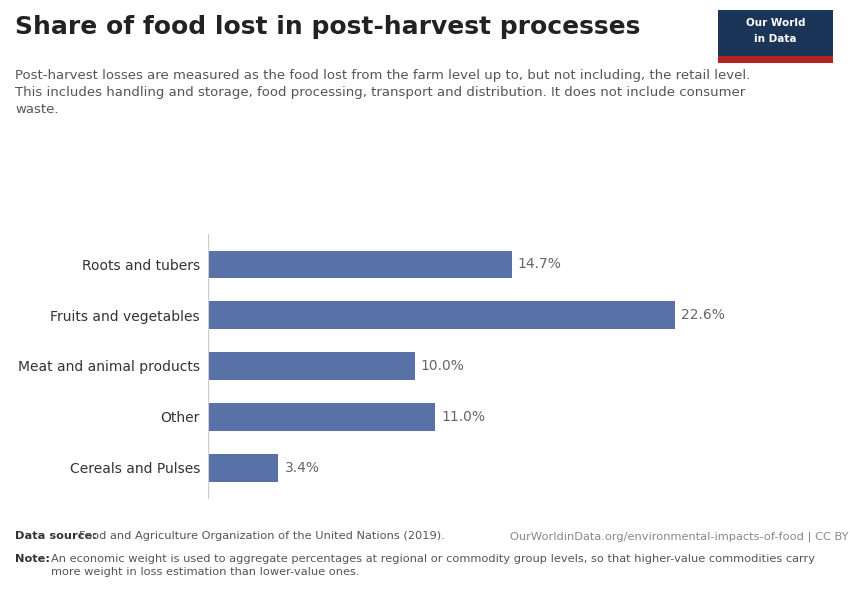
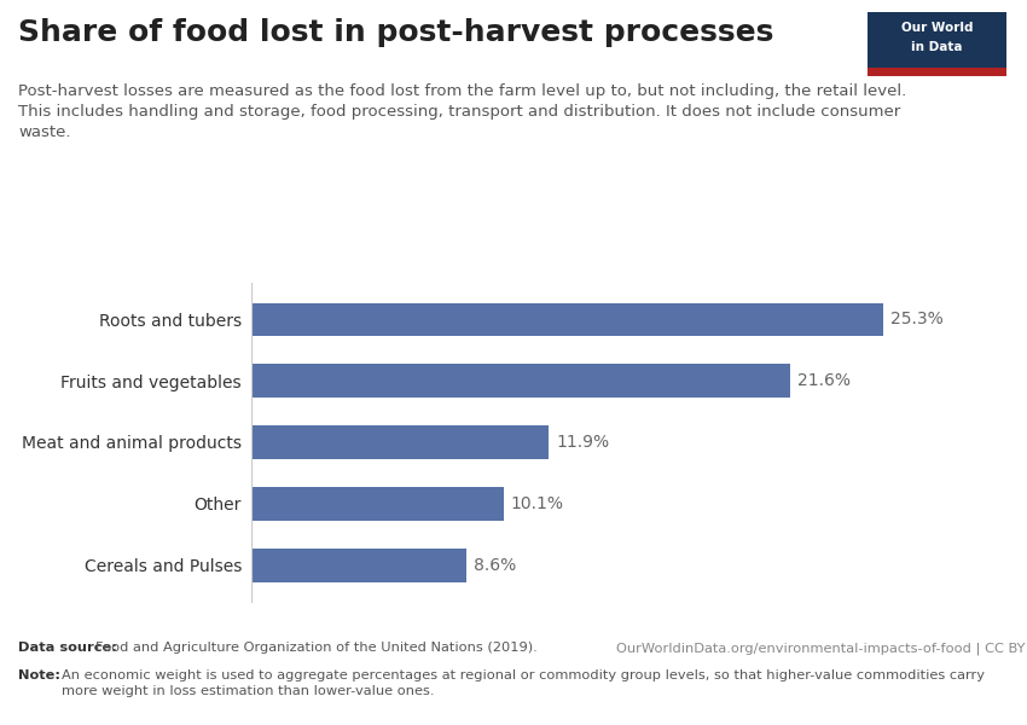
Roots and tubers: 14.7% -> 25.3%
Fruits and vegetables: 22.6% -> 21.6%
Meat and animal products: 10.0% -> 11.9%
Other: 11.0% -> 10.1%
Cereals and Pulses: 3.4% -> 8.6%
